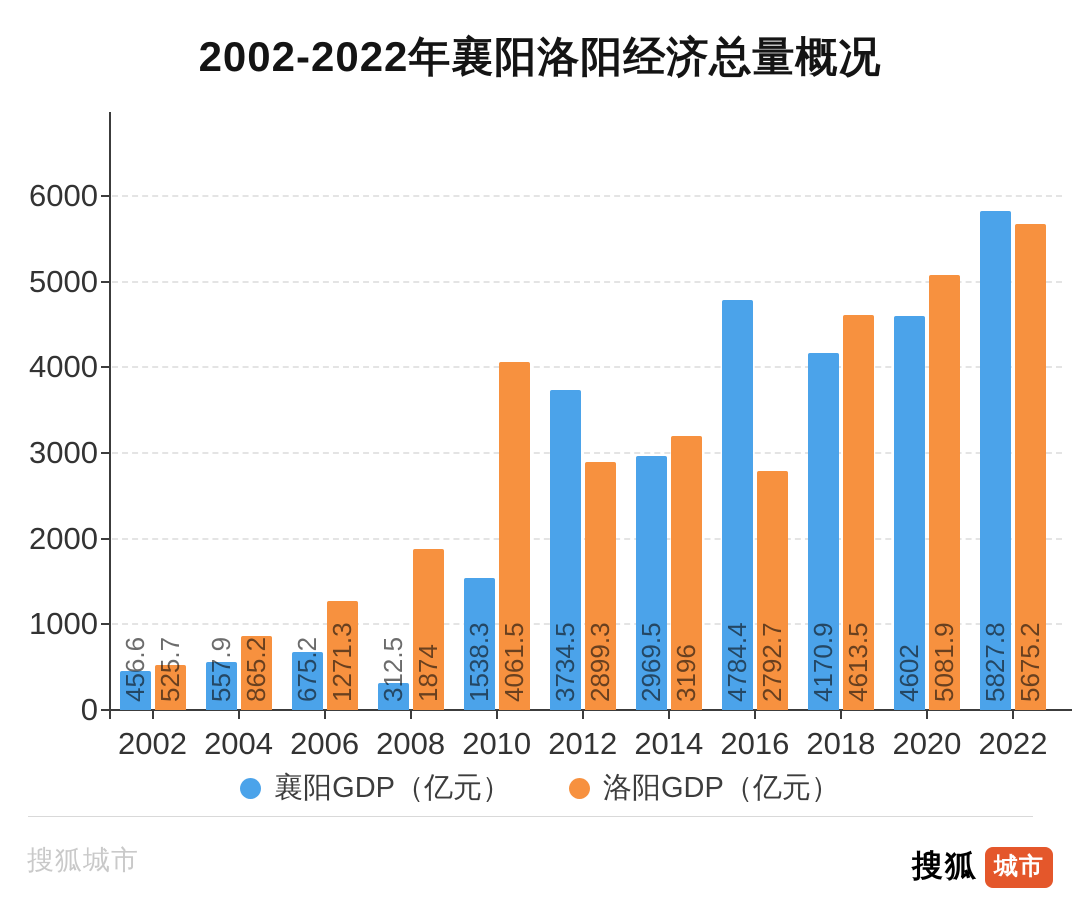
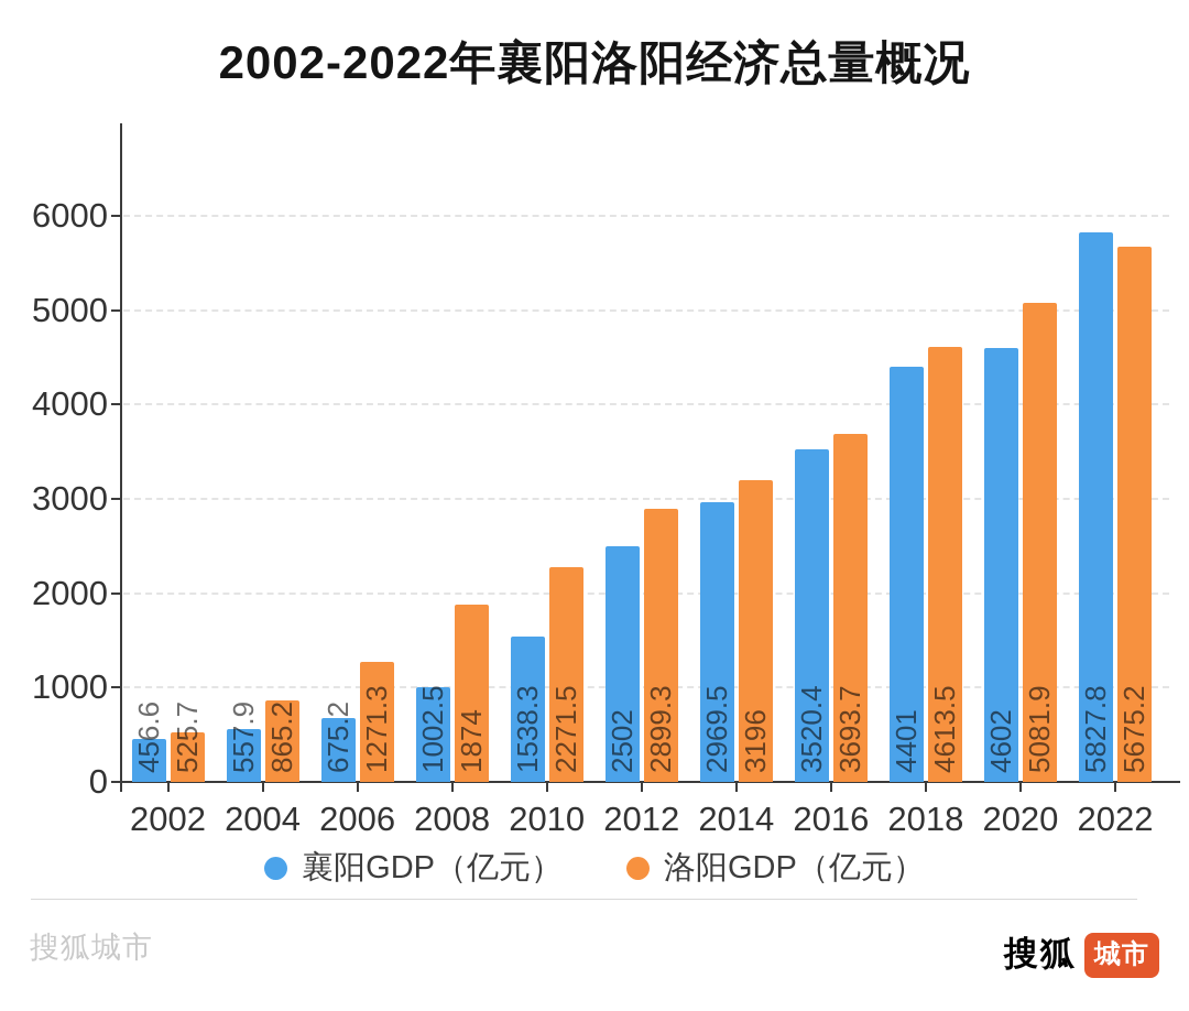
襄阳GDP（亿元）/2008: 312.5 -> 1002.5
洛阳GDP（亿元）/2010: 4061.5 -> 2271.5
襄阳GDP（亿元）/2012: 3734.5 -> 2502
襄阳GDP（亿元）/2016: 4784.4 -> 3520.4
洛阳GDP（亿元）/2016: 2792.7 -> 3693.7
襄阳GDP（亿元）/2018: 4170.9 -> 4401
